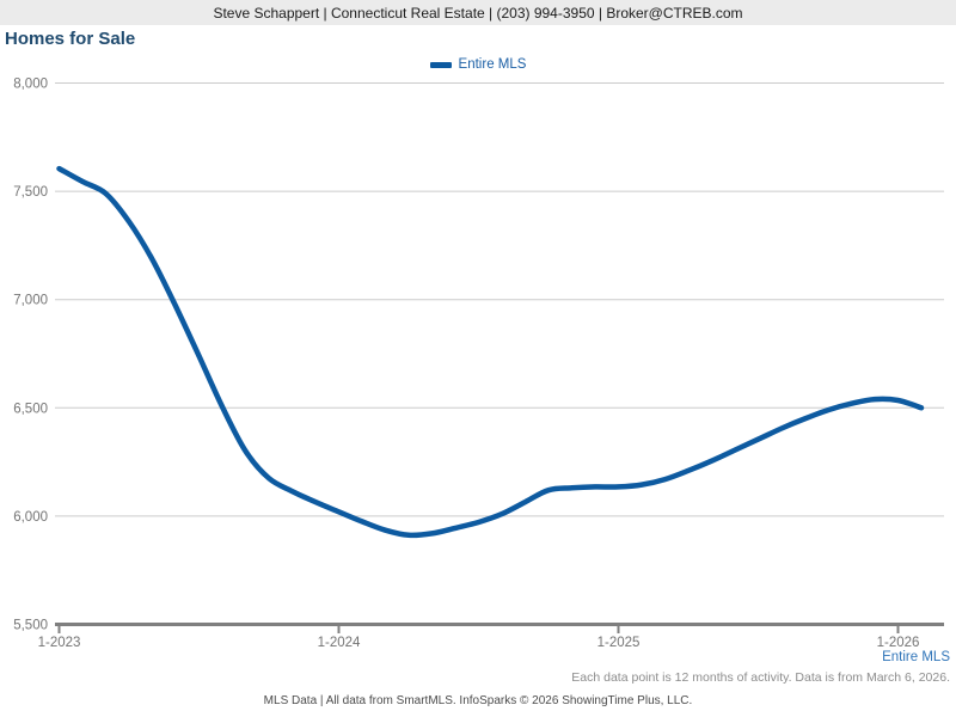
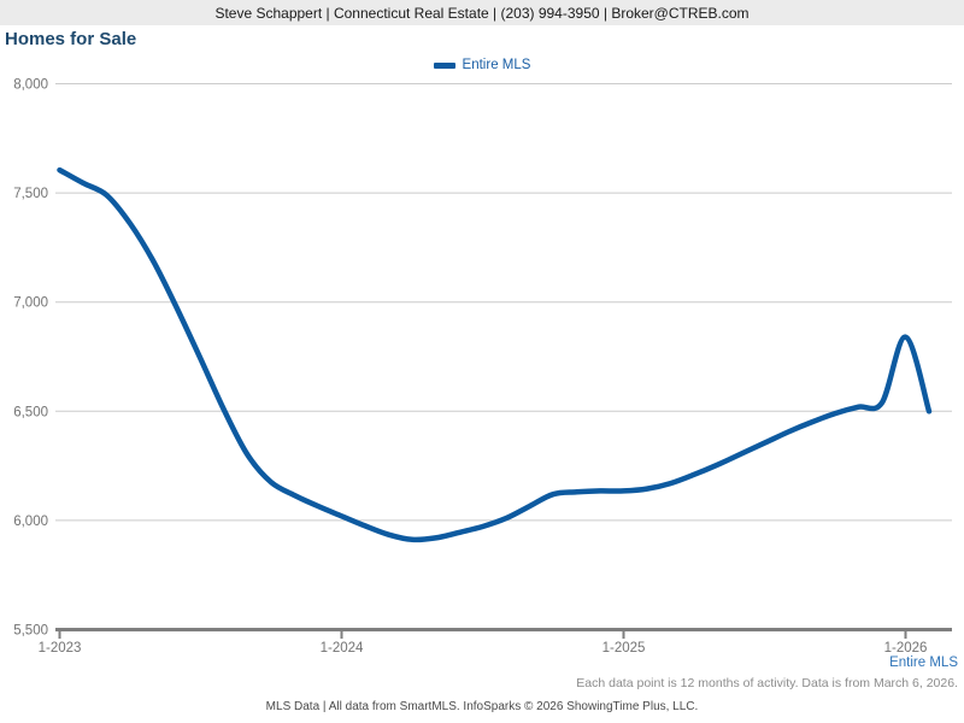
1-2026: 6540 -> 6840
